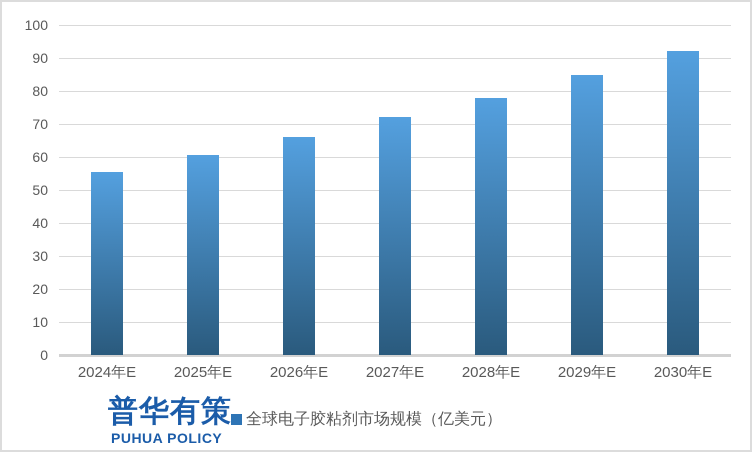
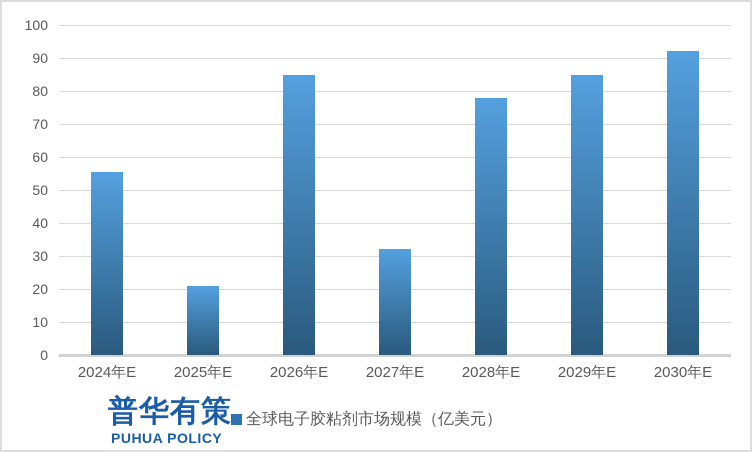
2025年E: 60 -> 21
2026年E: 66 -> 85
2027年E: 72 -> 32
